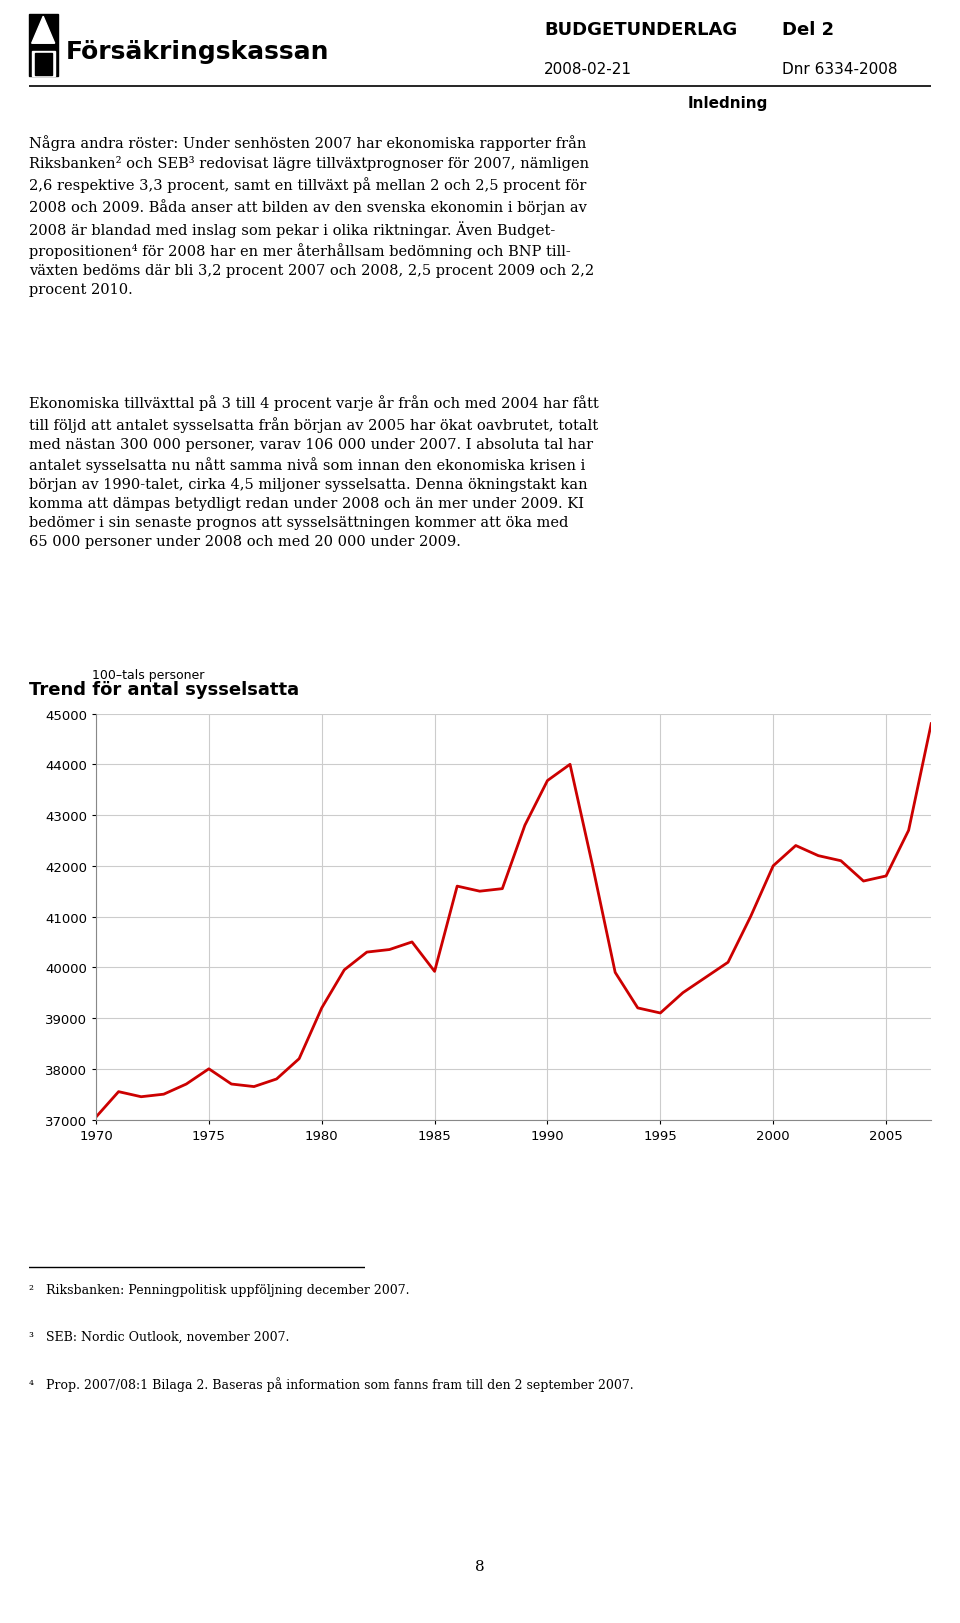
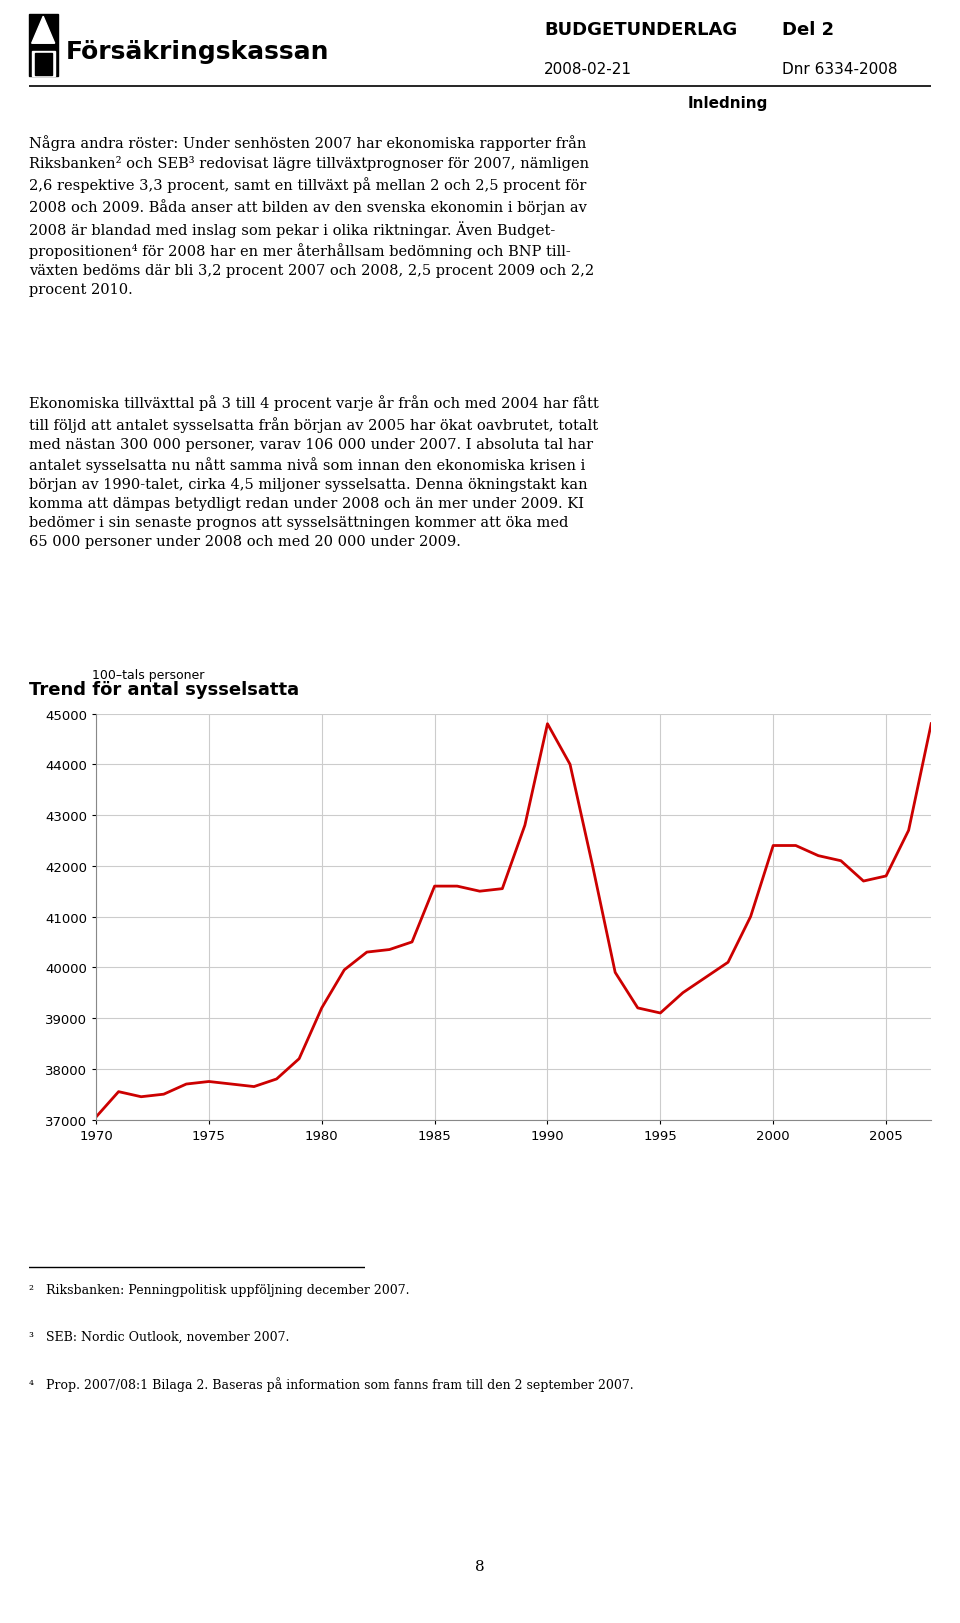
1975: 38000 -> 37750
1985: 39920 -> 41600
1990: 43680 -> 44800
2000: 42000 -> 42400
